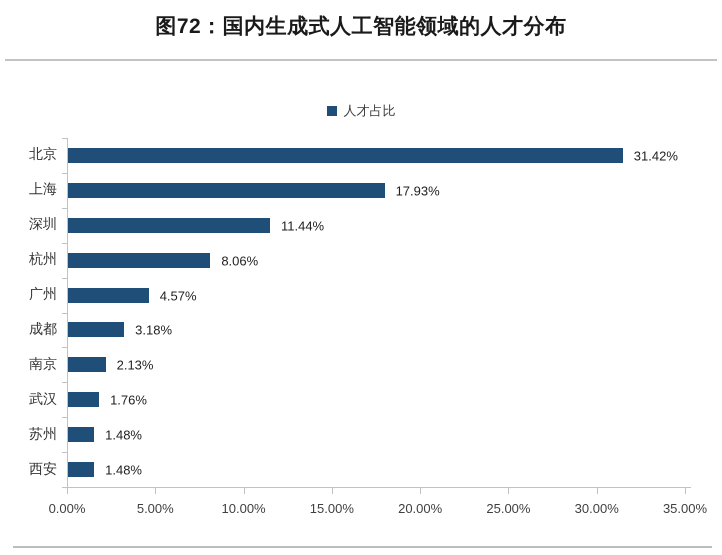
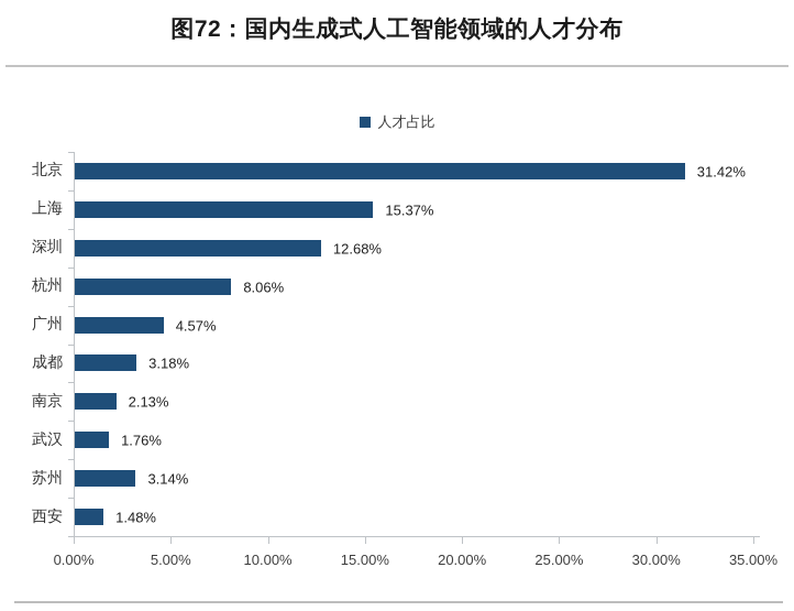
上海: 17.93% -> 15.37%
深圳: 11.44% -> 12.68%
苏州: 1.48% -> 3.14%
